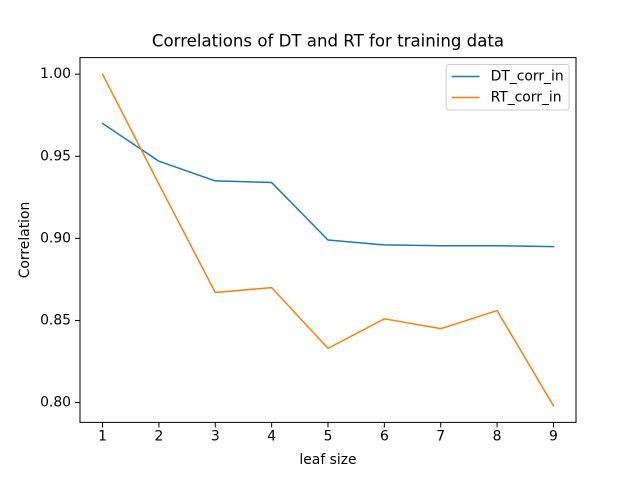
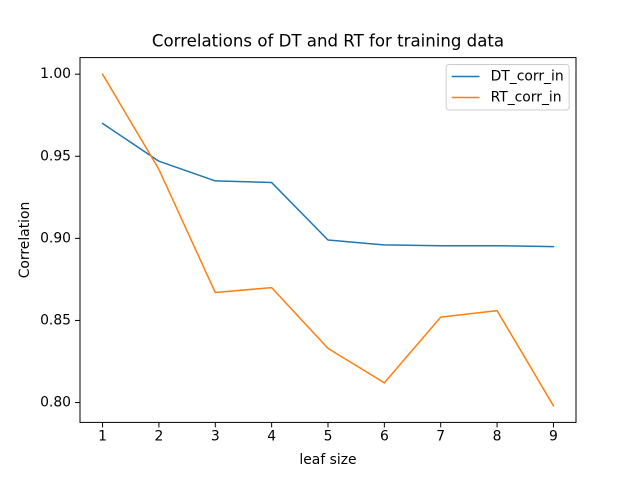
RT_corr_in/2: 0.933 -> 0.942
RT_corr_in/6: 0.851 -> 0.812
RT_corr_in/7: 0.845 -> 0.852
